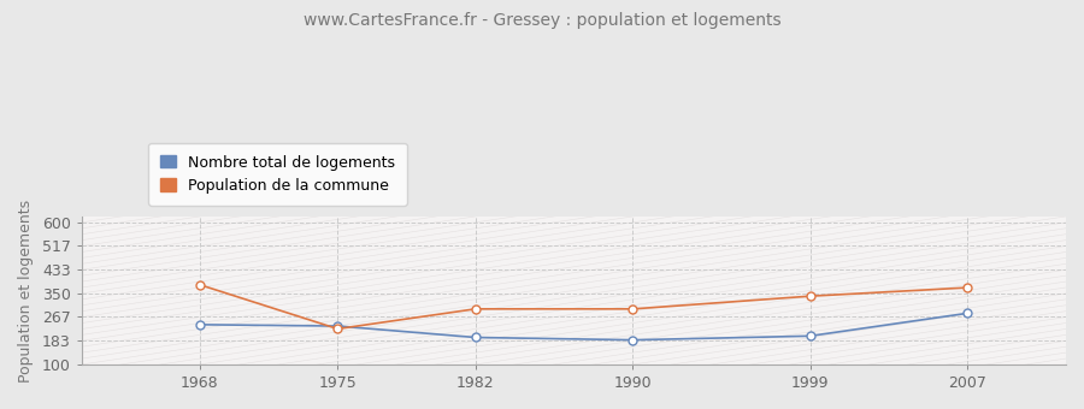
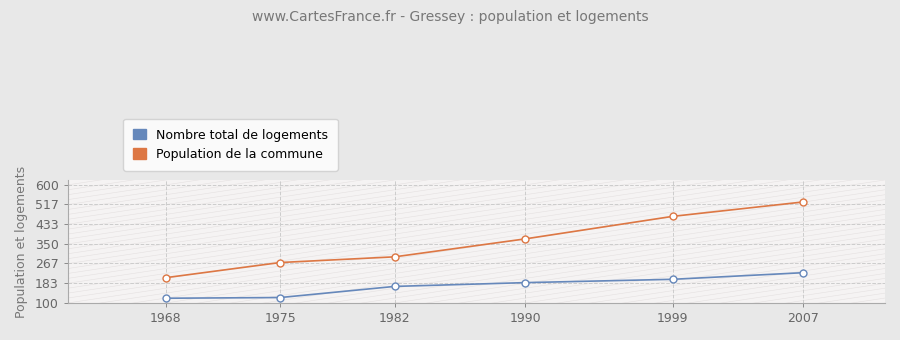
Nombre total de logements/1968: 240 -> 120
Population de la commune/1968: 380 -> 207
Nombre total de logements/1975: 235 -> 123
Population de la commune/1975: 225 -> 271
Nombre total de logements/1982: 195 -> 170
Population de la commune/1990: 295 -> 371
Population de la commune/1999: 340 -> 466
Nombre total de logements/2007: 280 -> 228
Population de la commune/2007: 370 -> 527
